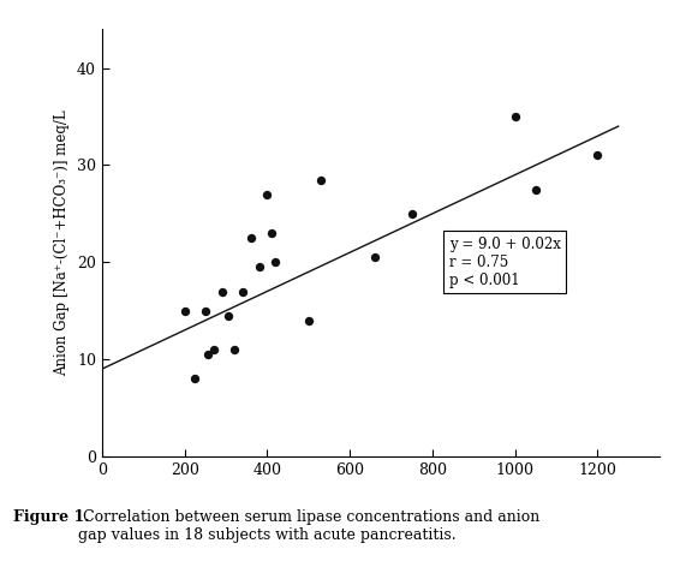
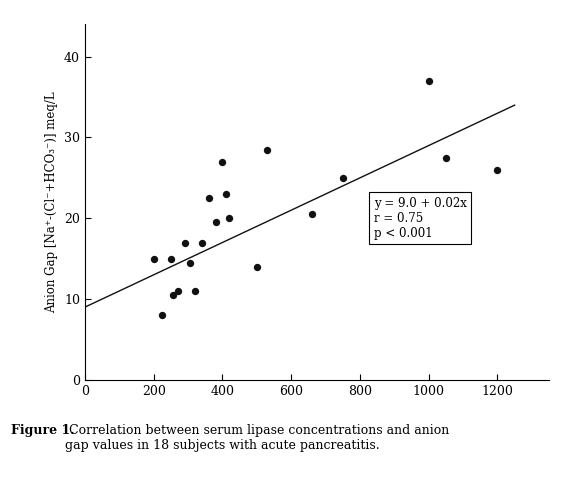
1000: 35.0 -> 37.0
1200: 31.0 -> 26.0
